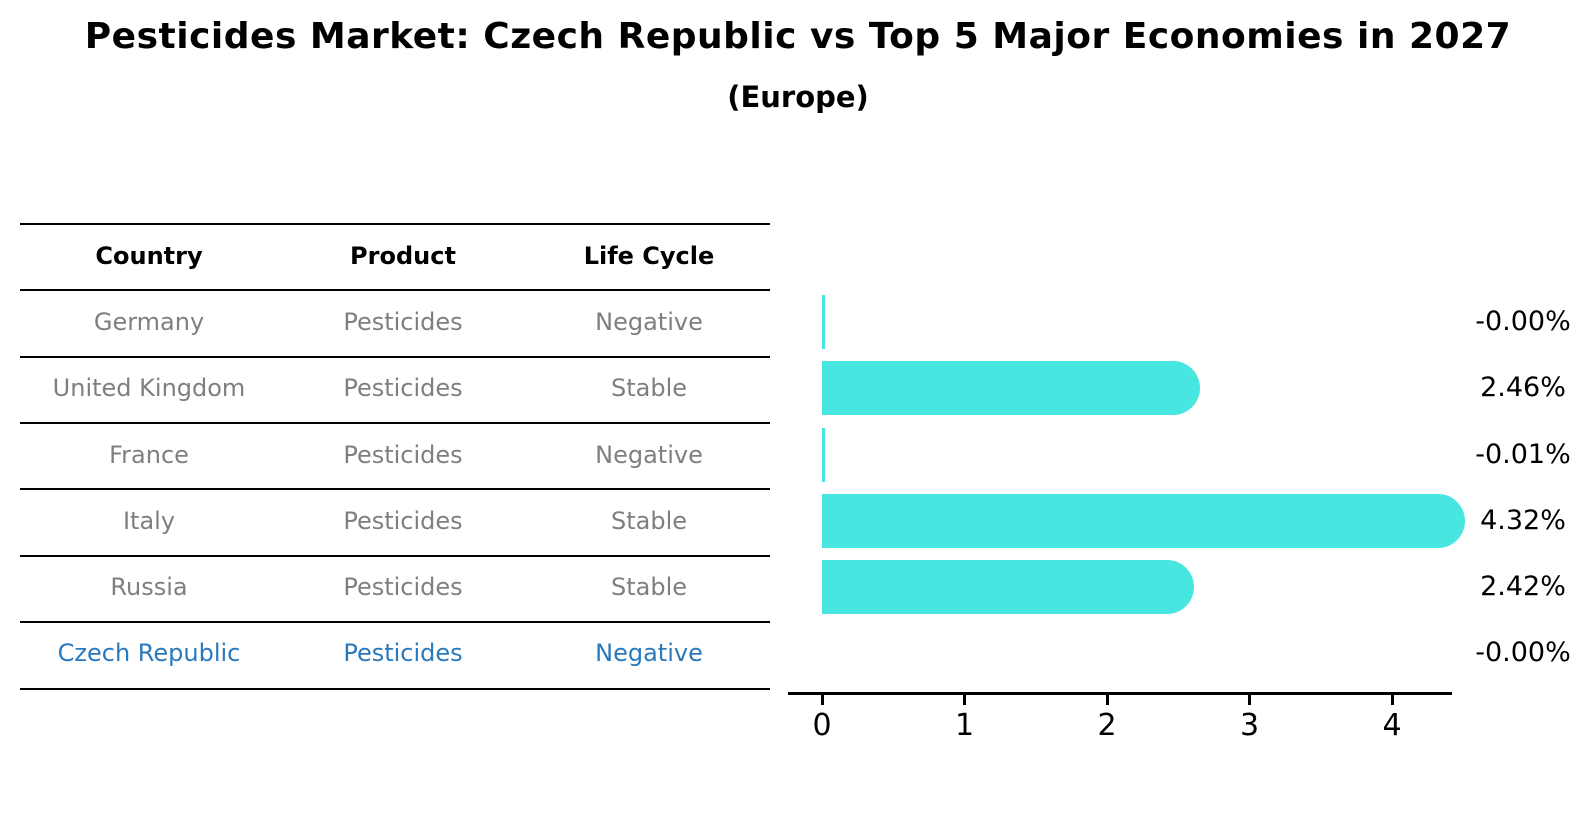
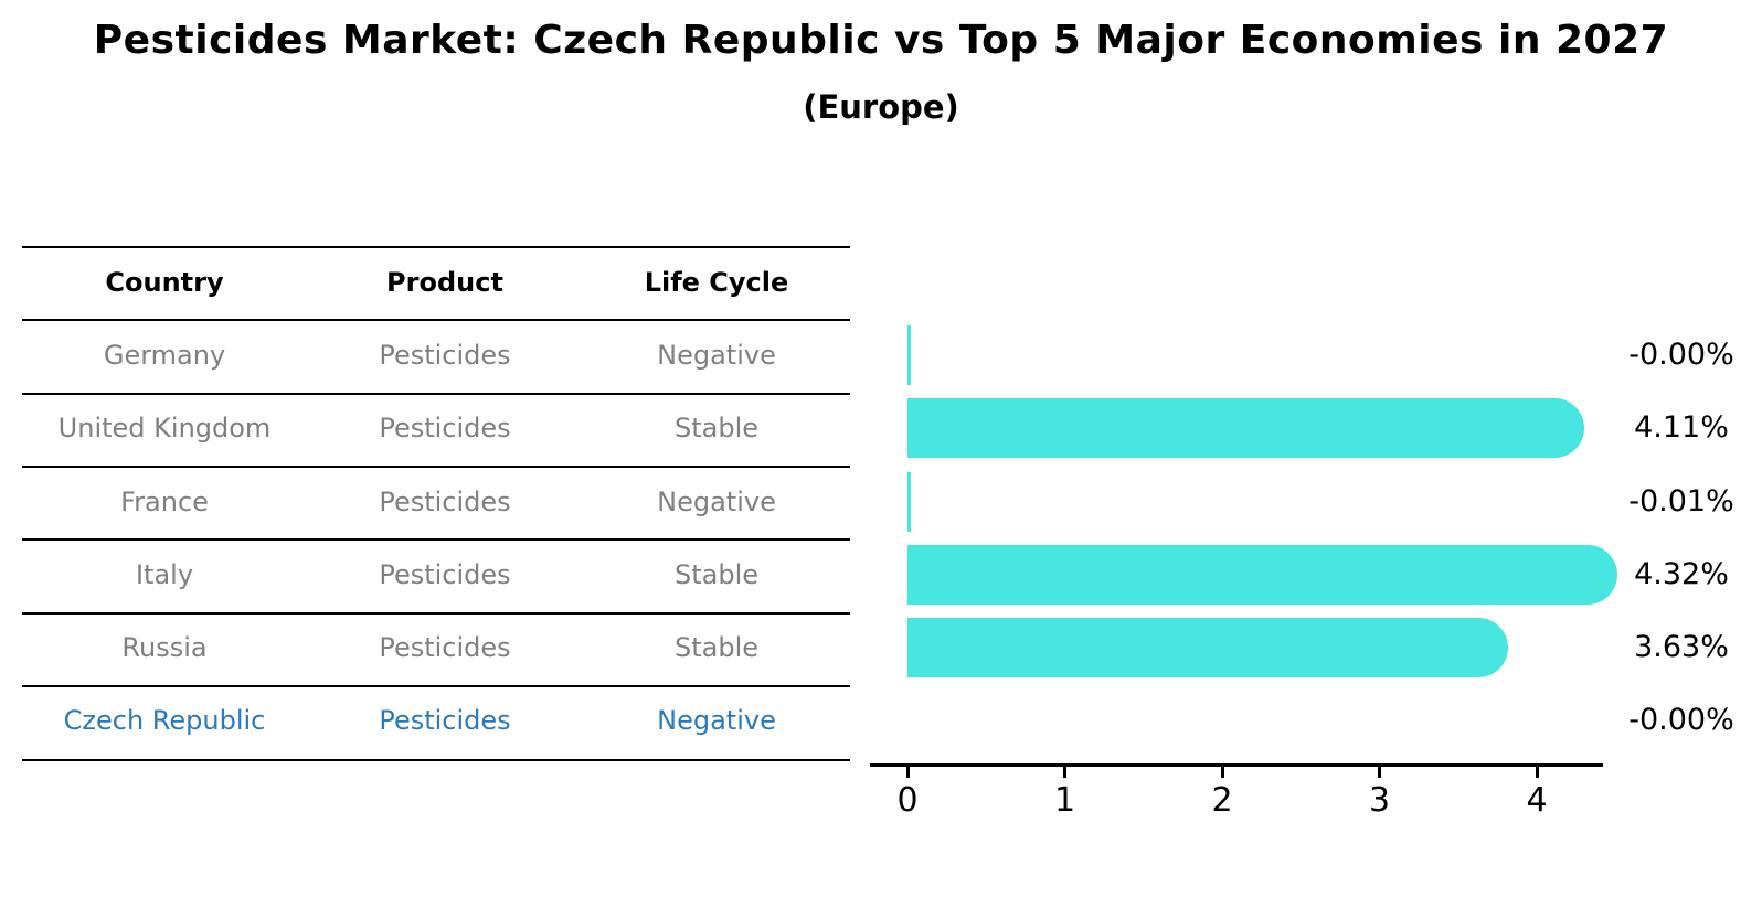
United Kingdom: 2.46% -> 4.11%
Russia: 2.42% -> 3.63%
